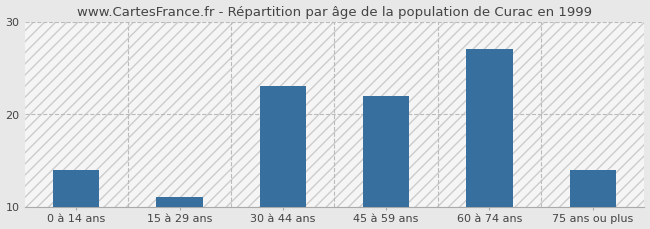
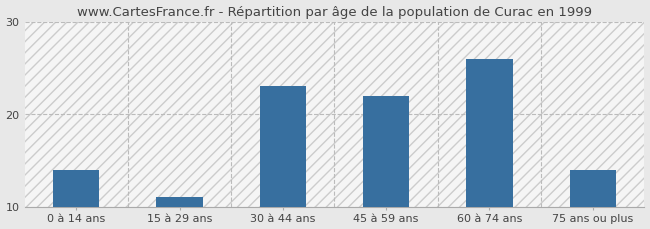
60 à 74 ans: 27 -> 26
